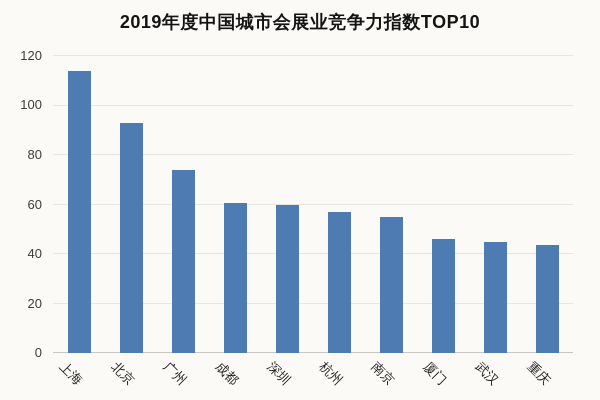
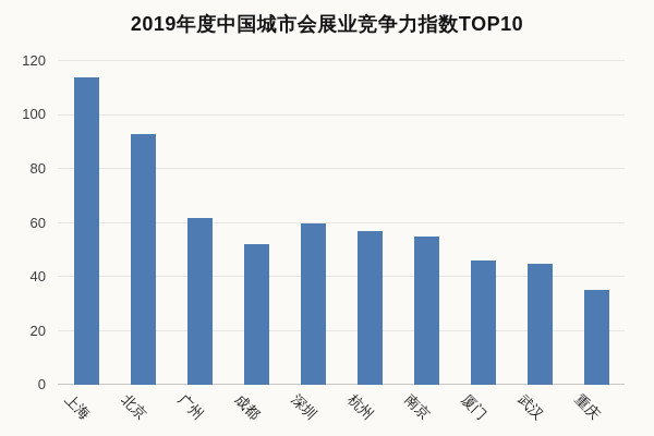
广州: 74 -> 62
成都: 60 -> 52
重庆: 44 -> 35
